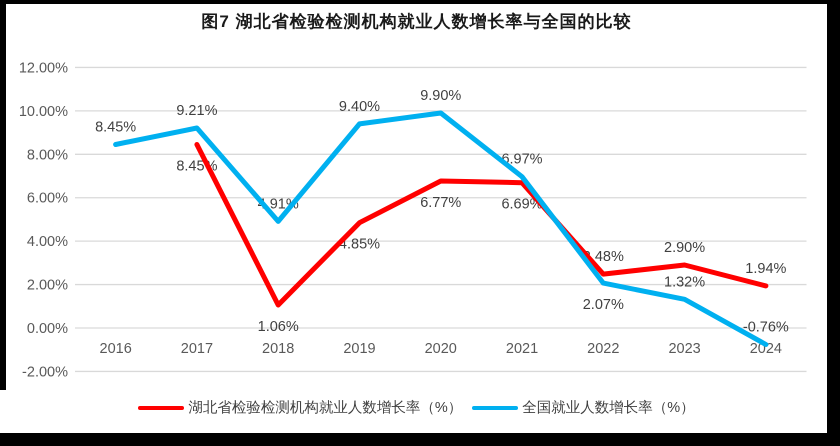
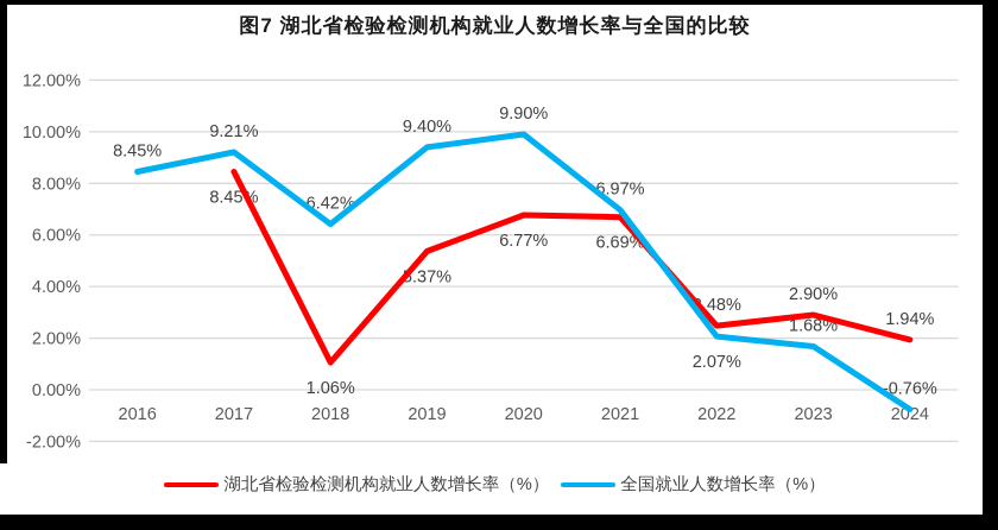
全国就业人数增长率（%）/2018: 4.91% -> 6.42%
湖北省检验检测机构就业人数增长率（%）/2019: 4.85% -> 5.37%
全国就业人数增长率（%）/2023: 1.32% -> 1.68%
